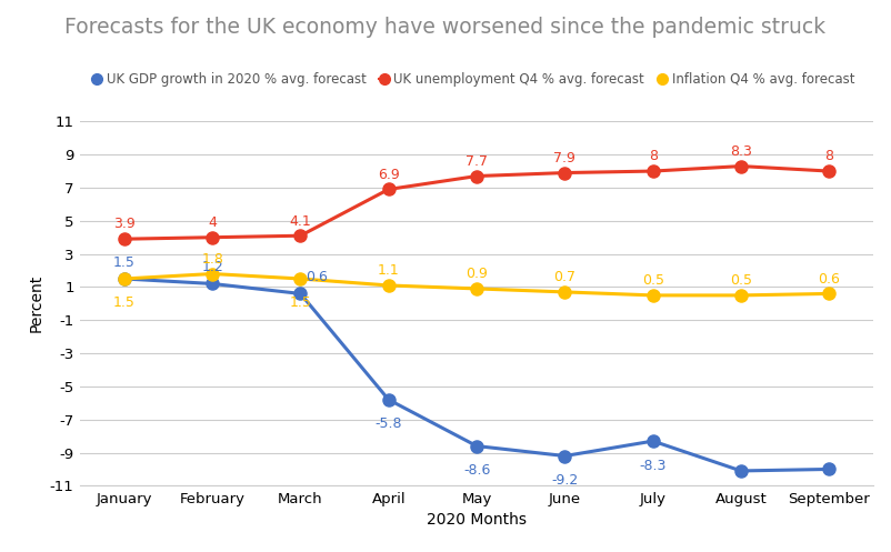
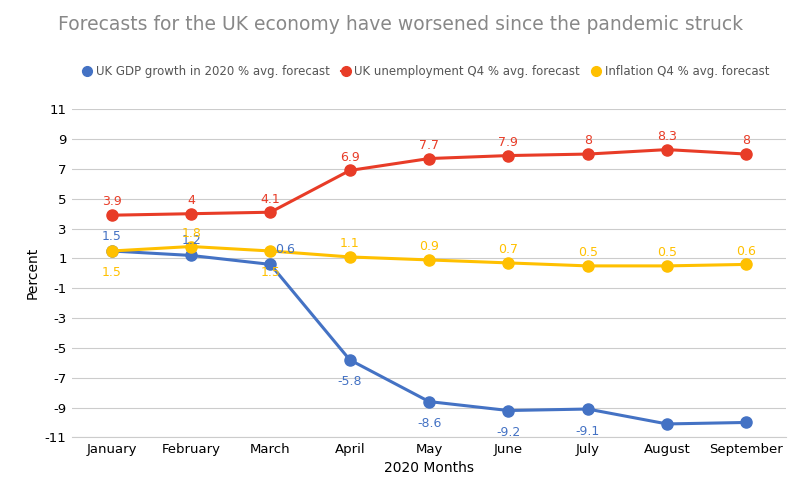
UK GDP growth in 2020 % avg. forecast/July: -8.3 -> -9.1
